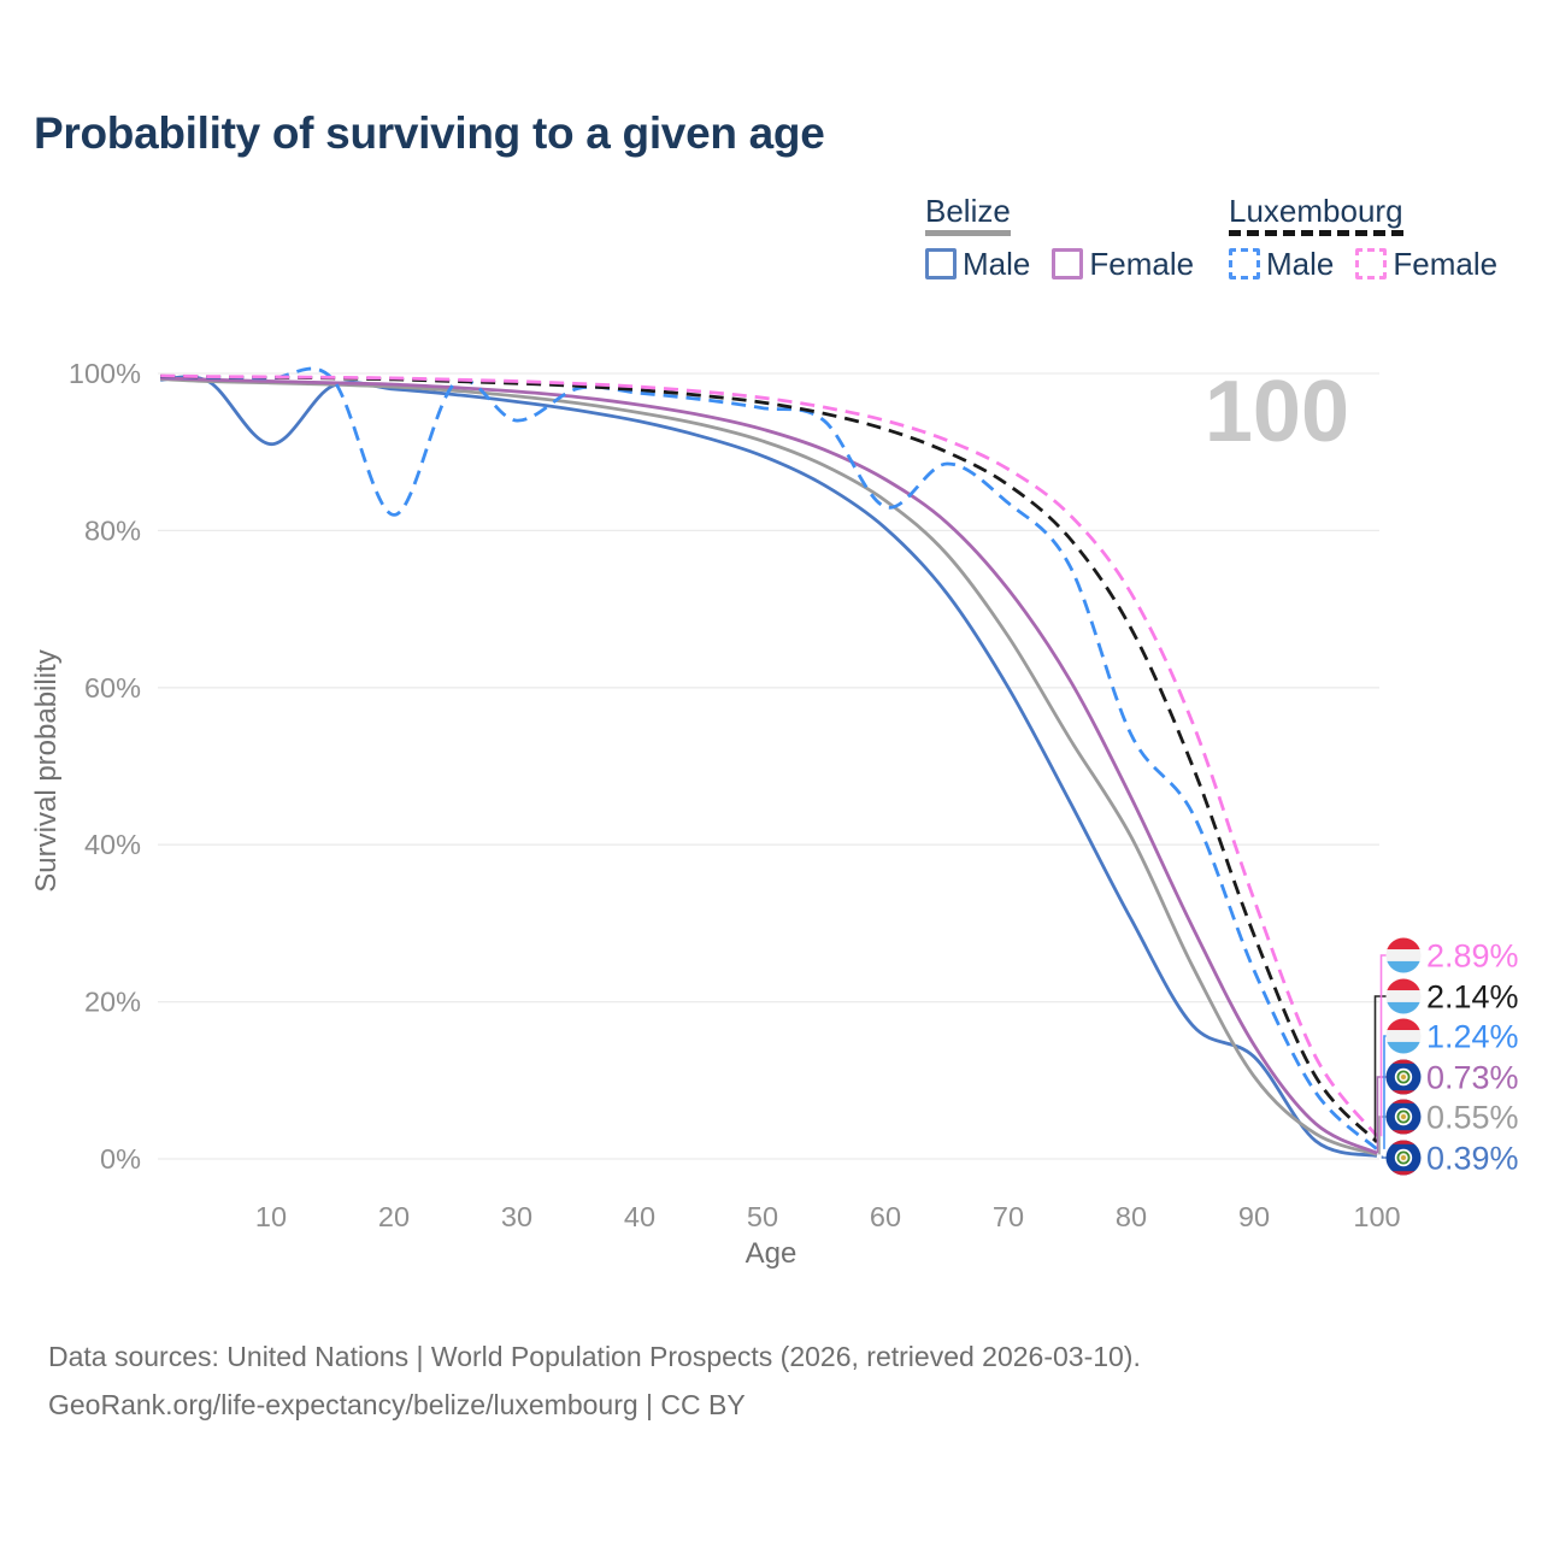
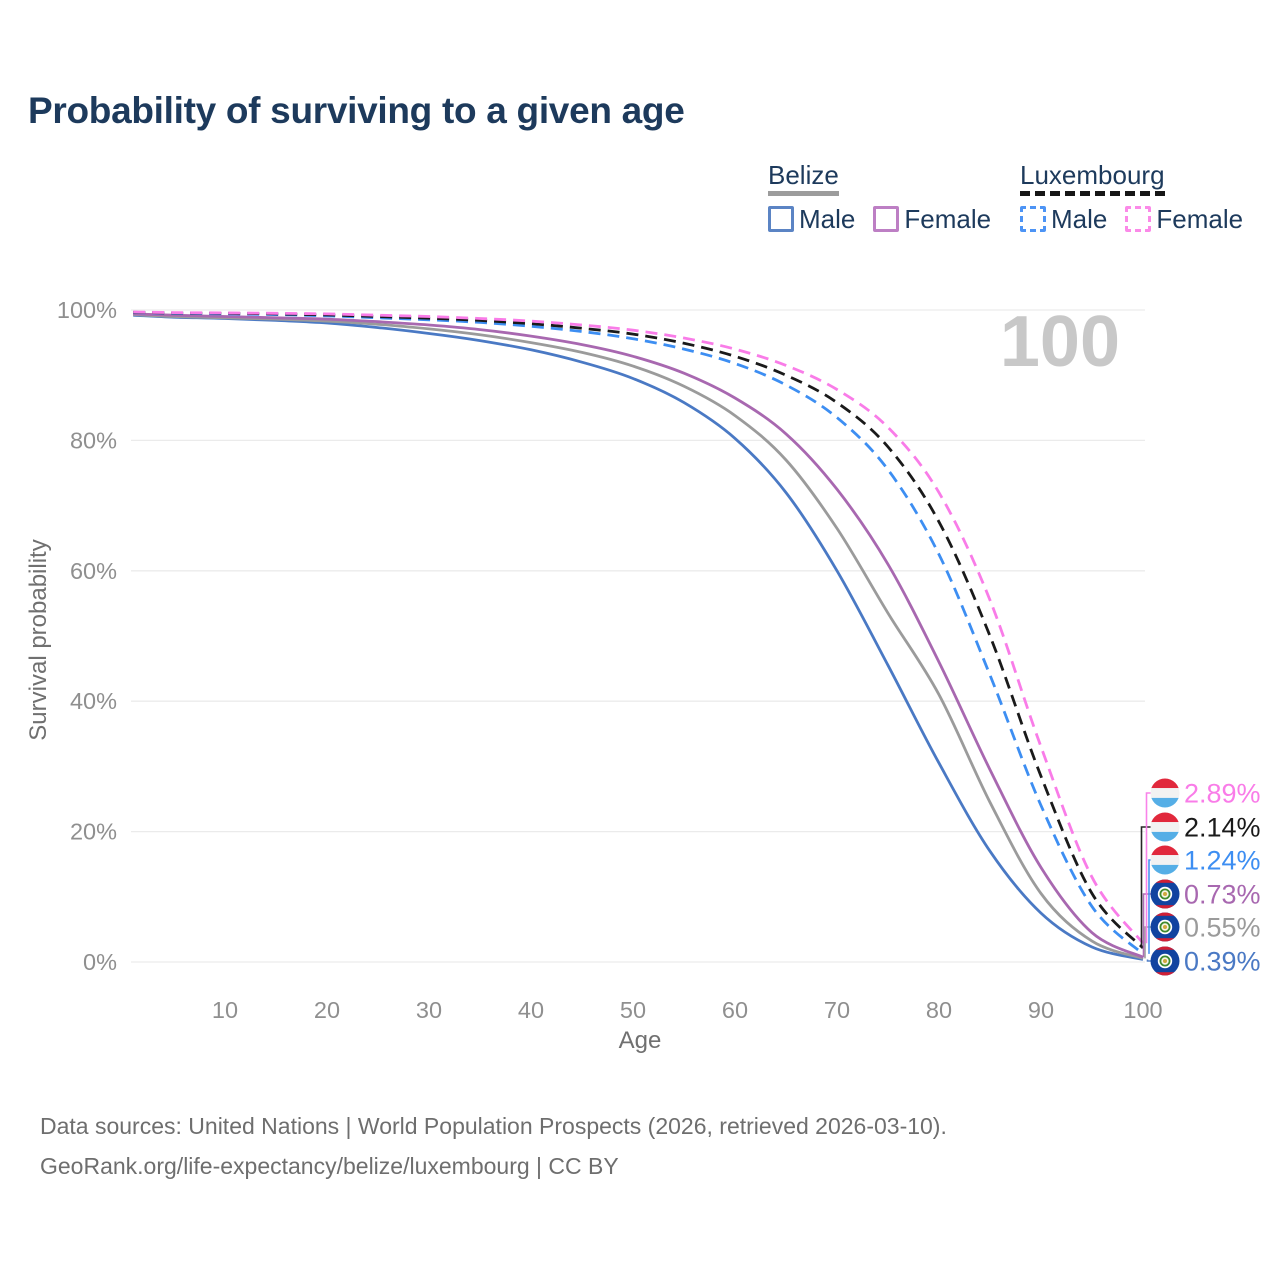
Belize Male/10: 91% -> 99%
Luxembourg Male/20: 82% -> 99%
Luxembourg Male/30: 94% -> 98%
Luxembourg Male/60: 83% -> 92%
Luxembourg Male/80: 54% -> 62%
Belize Male/90: 13% -> 8%
